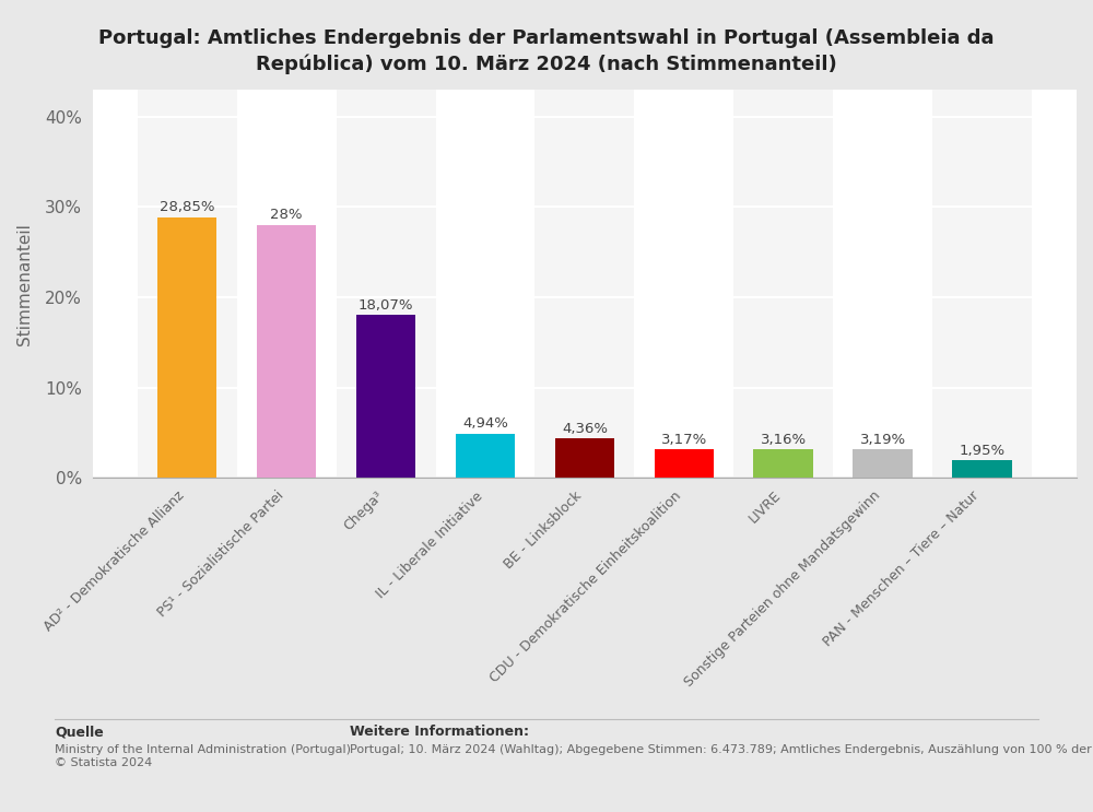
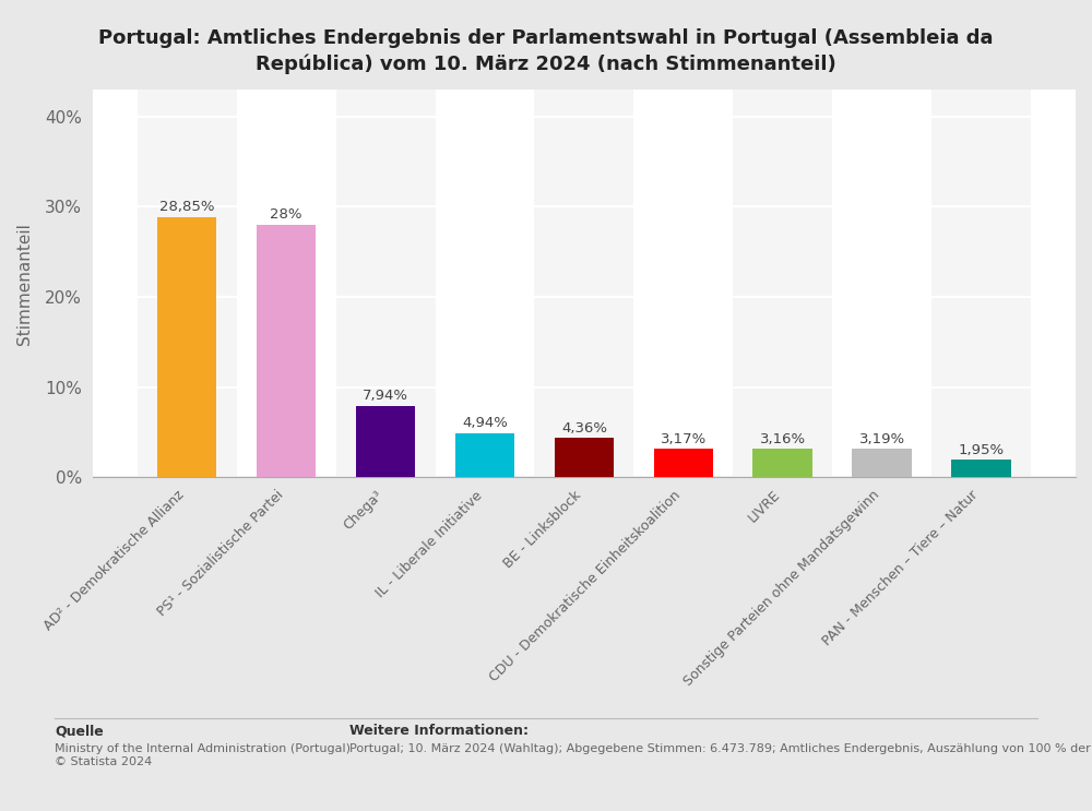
Chega³: 18,07% -> 7,94%
